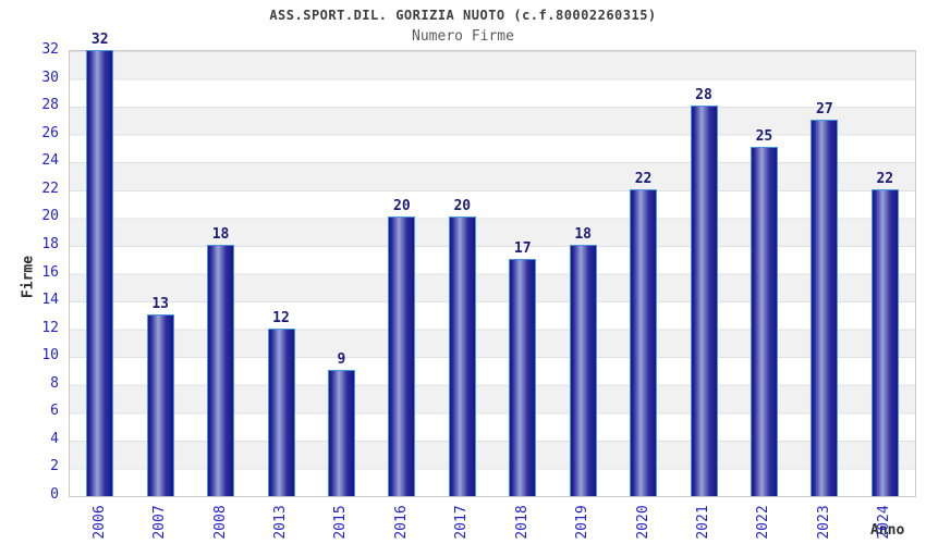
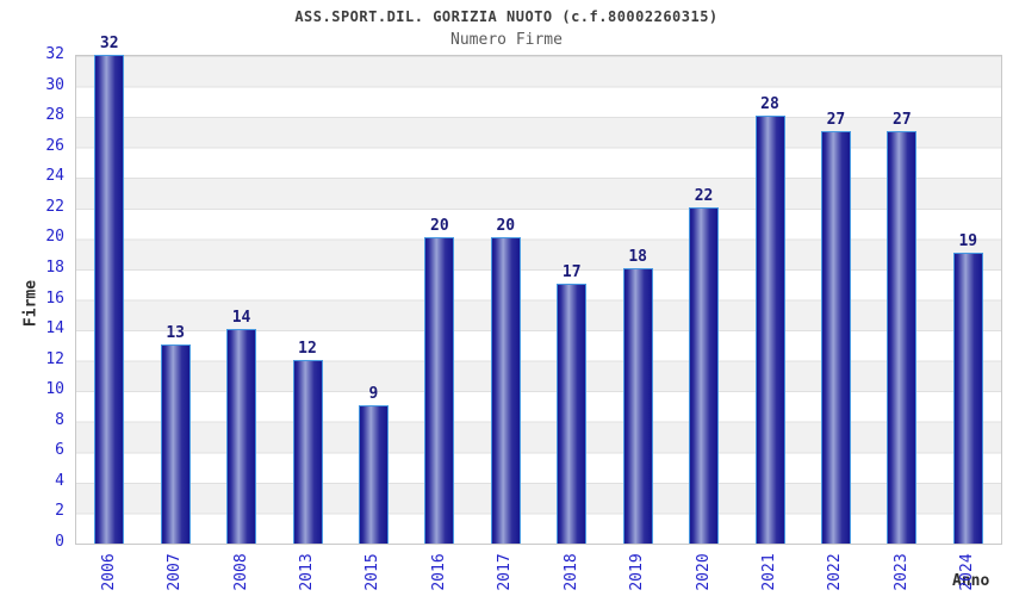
2008: 18 -> 14
2022: 25 -> 27
2024: 22 -> 19
